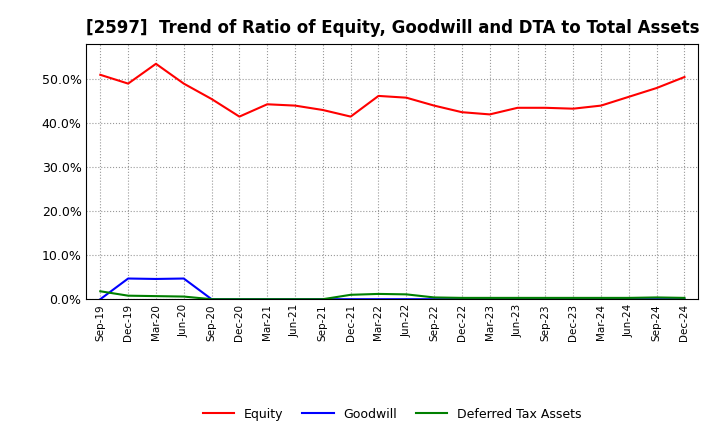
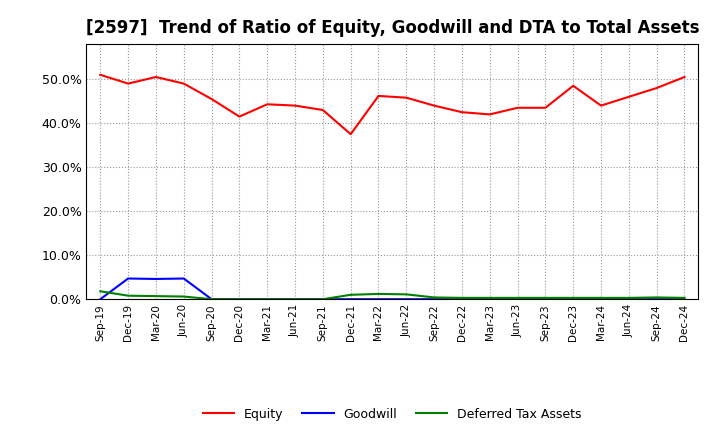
Equity/Mar-20: 53.5% -> 50.5%
Equity/Dec-21: 41.5% -> 37.5%
Equity/Dec-23: 43.3% -> 48.5%
